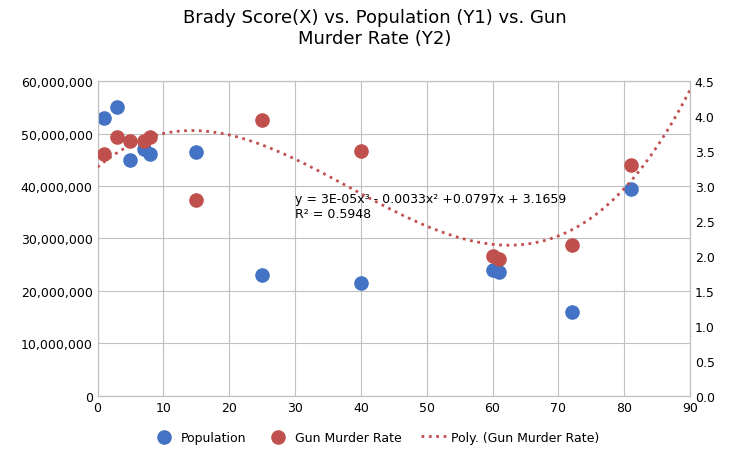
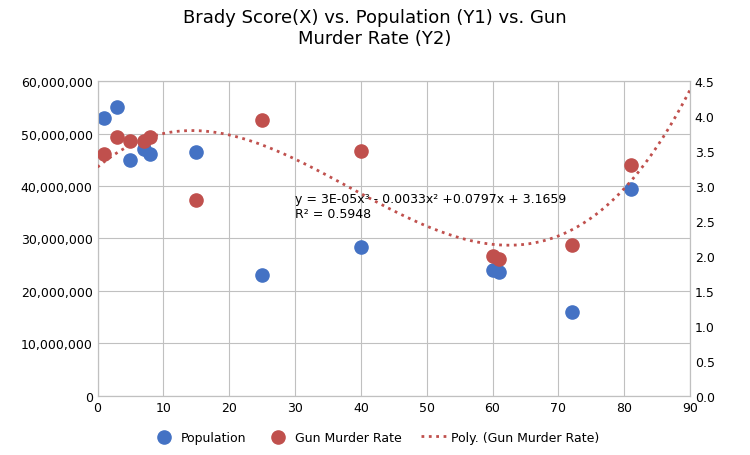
Population/40: 21,500,000 -> 28,400,000
